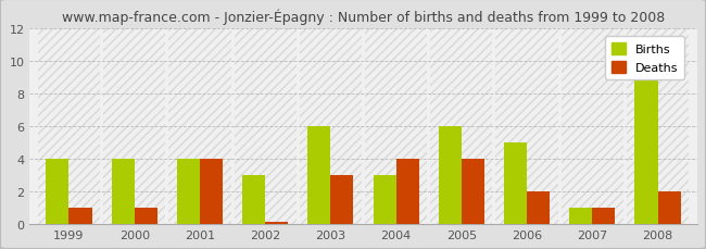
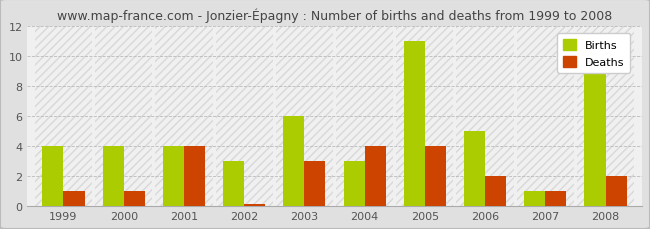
Births/2005: 6 -> 11
